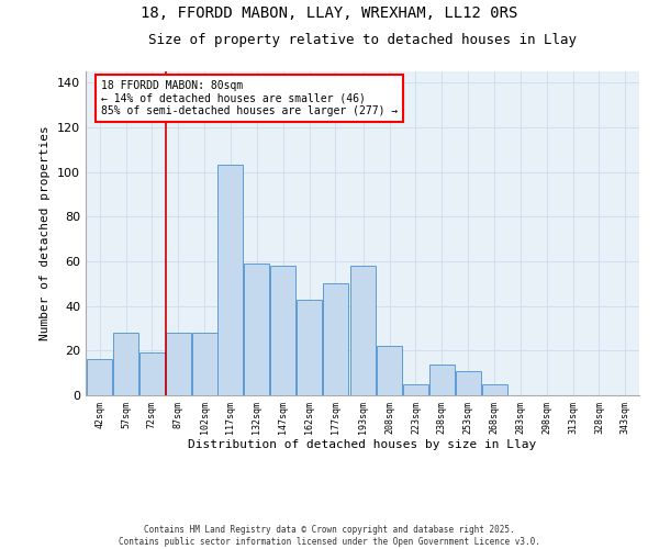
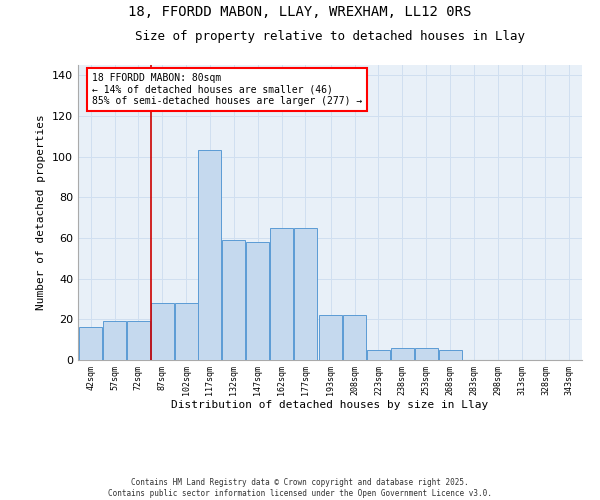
57sqm: 28 -> 19
162sqm: 43 -> 65
177sqm: 50 -> 65
193sqm: 58 -> 22
238sqm: 14 -> 6
253sqm: 11 -> 6
